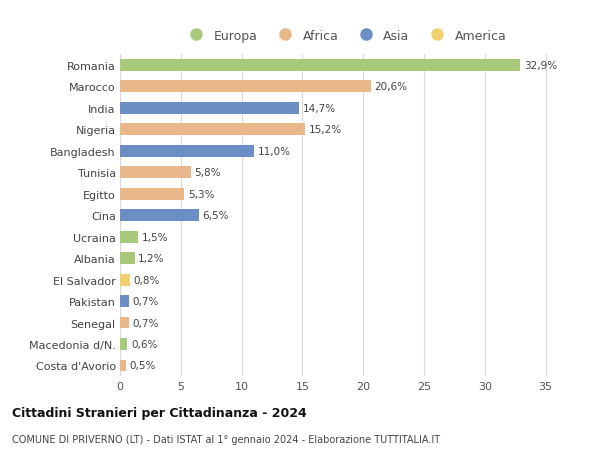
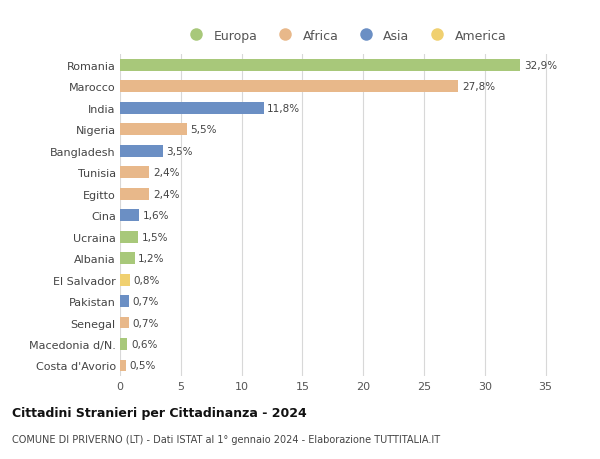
Marocco: 20,6% -> 27,8%
India: 14,7% -> 11,8%
Nigeria: 15,2% -> 5,5%
Bangladesh: 11,0% -> 3,5%
Tunisia: 5,8% -> 2,4%
Egitto: 5,3% -> 2,4%
Cina: 6,5% -> 1,6%
